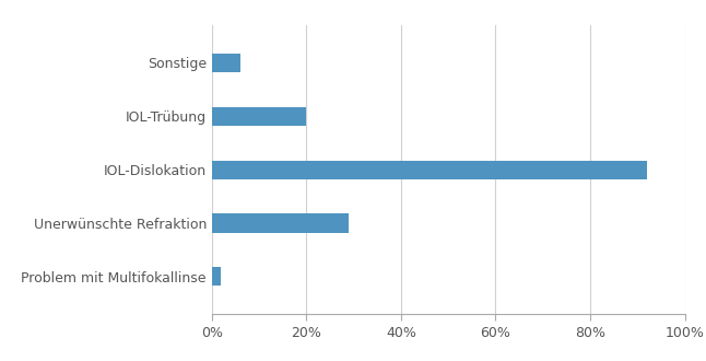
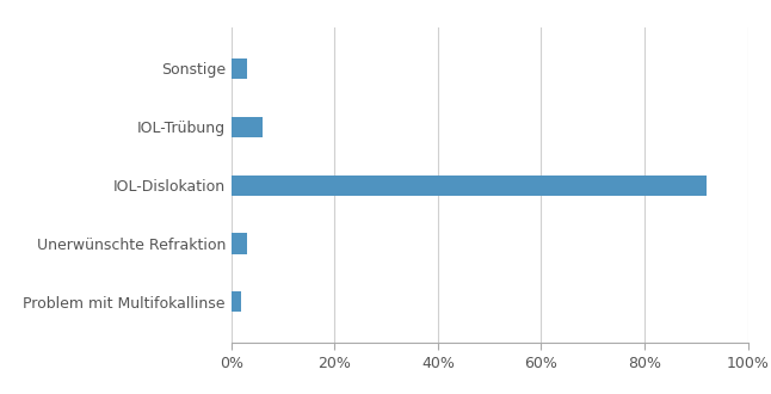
Sonstige: 6% -> 3%
IOL-Trübung: 20% -> 6%
Unerwünschte Refraktion: 29% -> 3%
